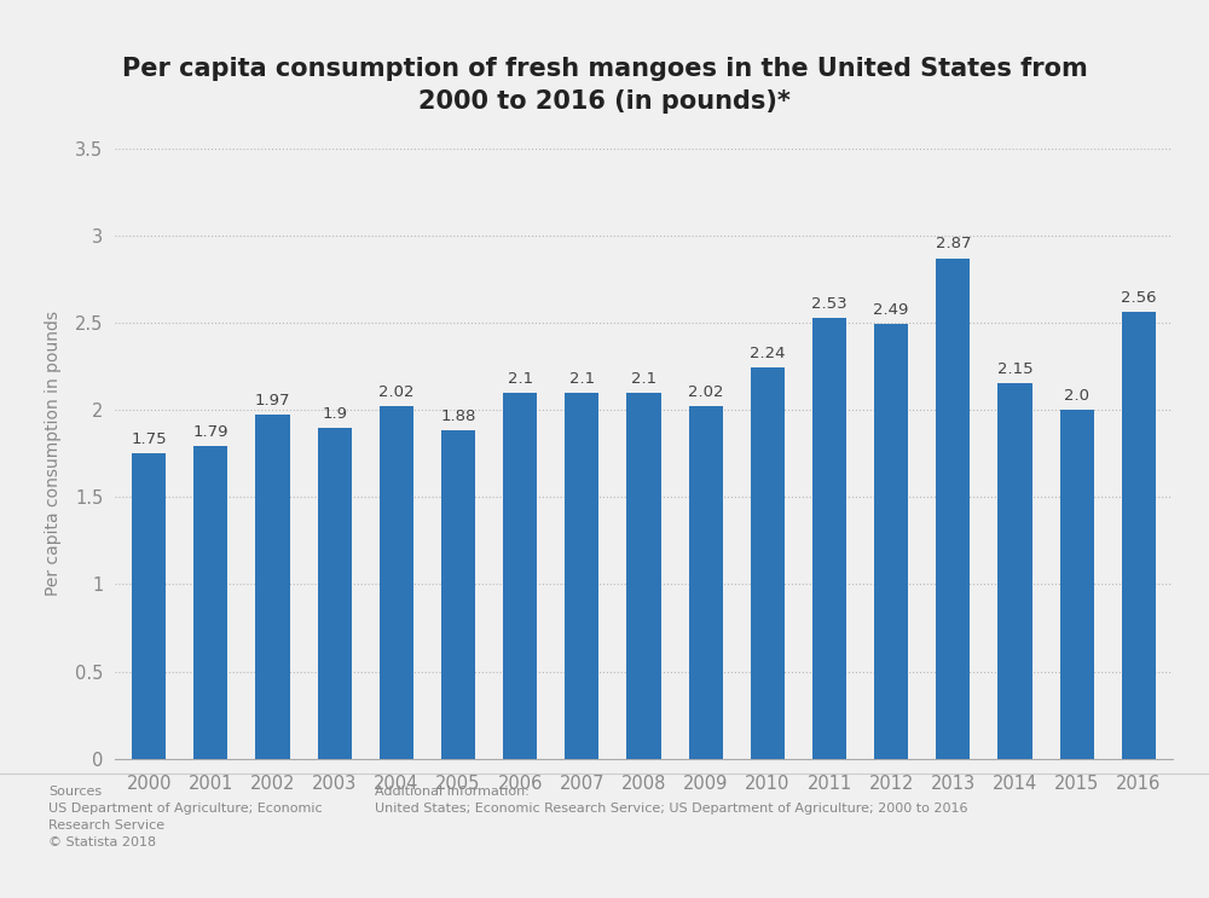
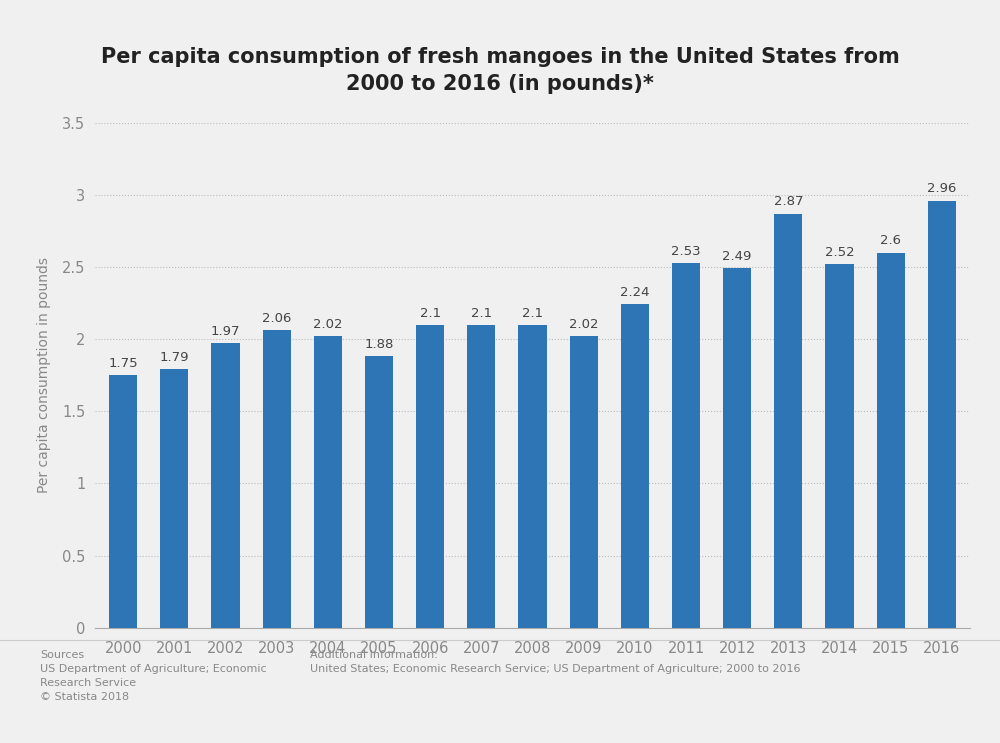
2003: 1.9 -> 2.06
2014: 2.15 -> 2.52
2015: 2.0 -> 2.6
2016: 2.56 -> 2.96
